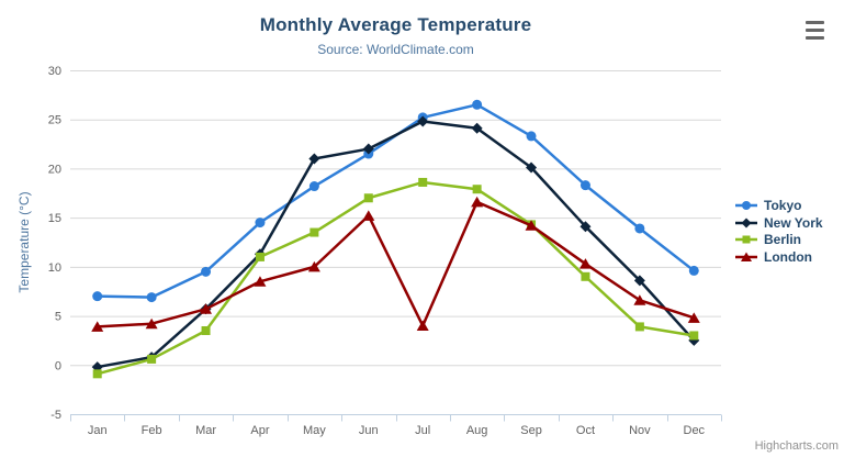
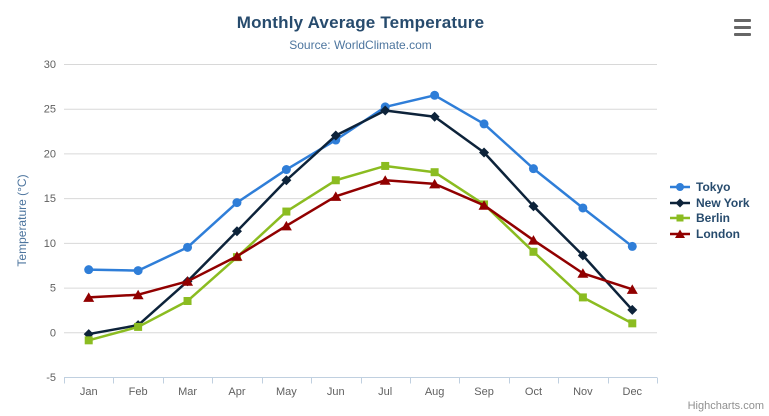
Berlin/Apr: 11 -> 8
New York/May: 21 -> 17
London/May: 10 -> 12
London/Jul: 4 -> 17
Berlin/Dec: 3 -> 1
